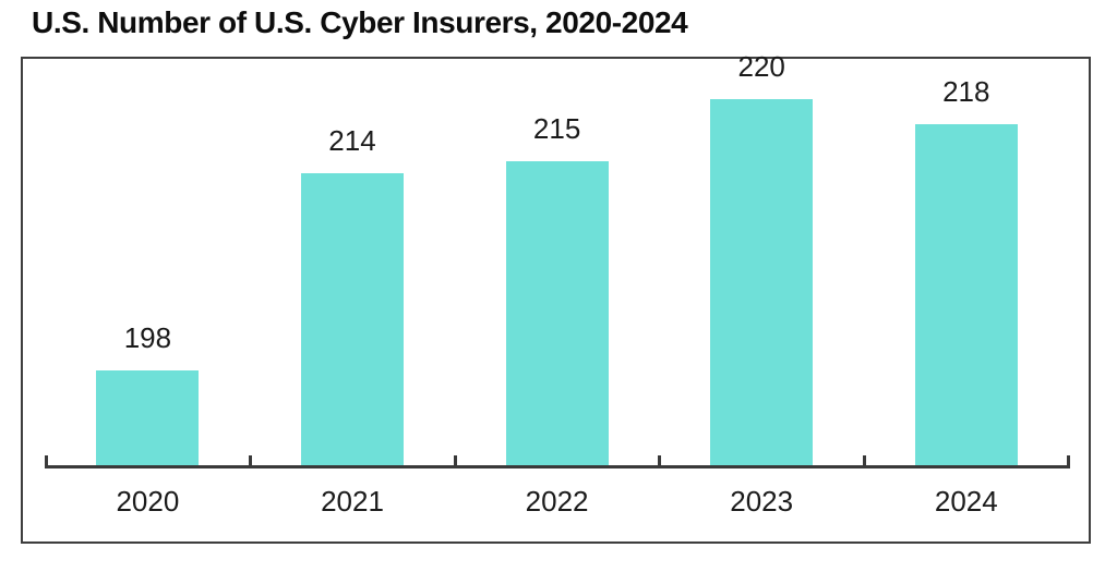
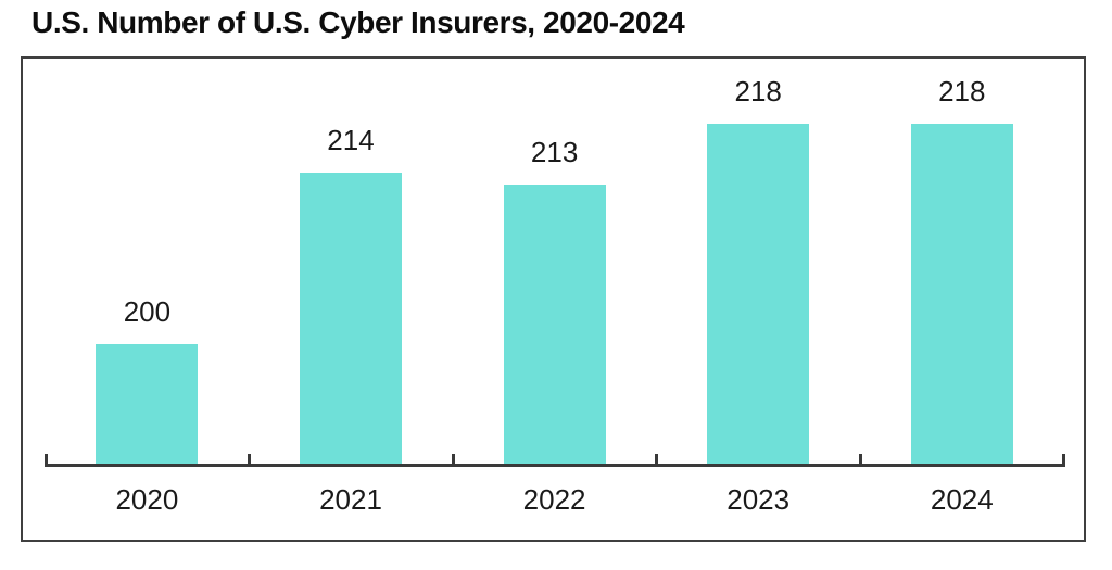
2020: 198 -> 200
2022: 215 -> 213
2023: 220 -> 218
